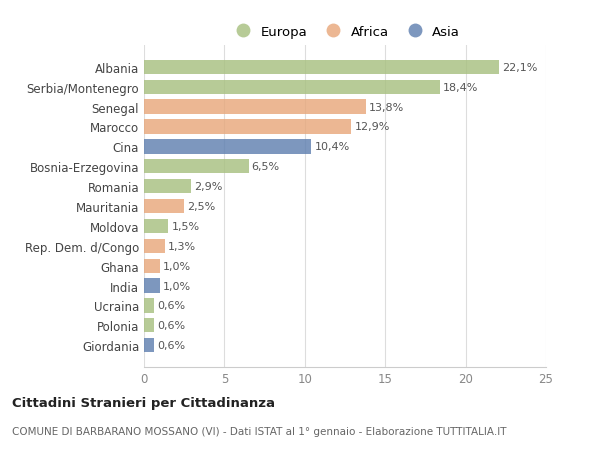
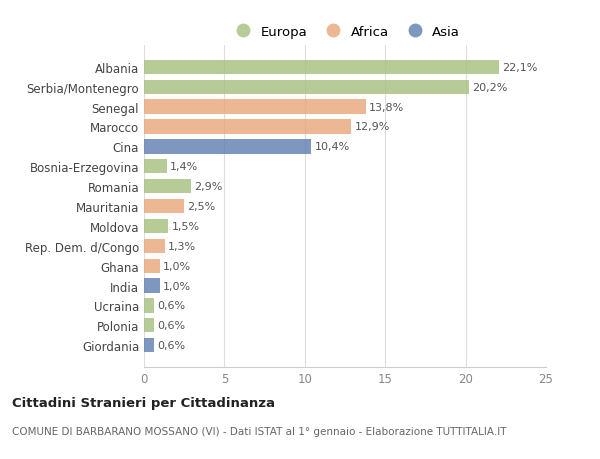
Serbia/Montenegro: 18,4% -> 20,2%
Bosnia-Erzegovina: 6,5% -> 1,4%
